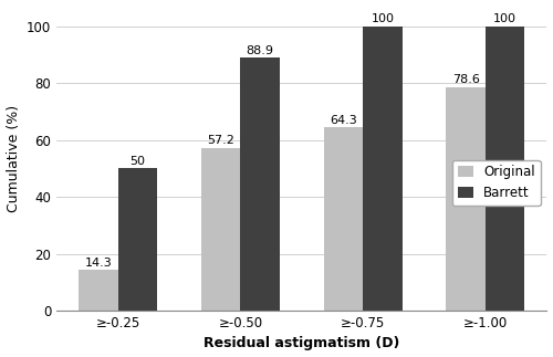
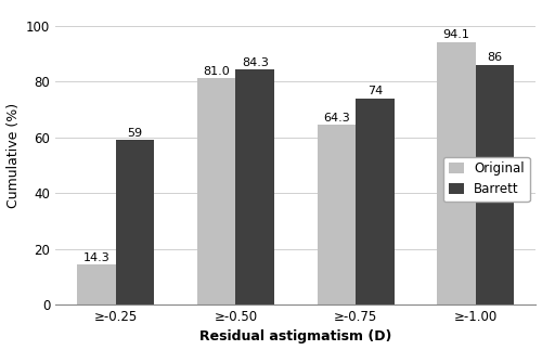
Barrett/≥-0.25: 50 -> 59
Original/≥-0.50: 57.2 -> 81.0
Barrett/≥-0.50: 88.9 -> 84.3
Barrett/≥-0.75: 100 -> 74
Original/≥-1.00: 78.6 -> 94.1
Barrett/≥-1.00: 100 -> 86
